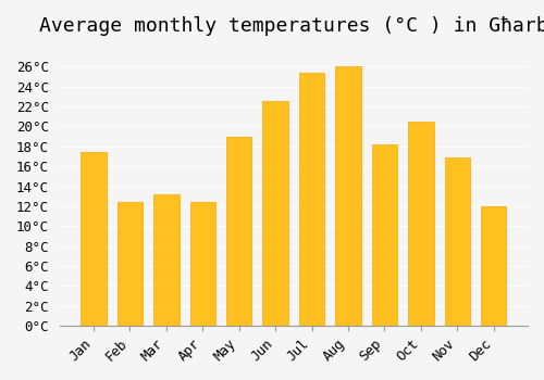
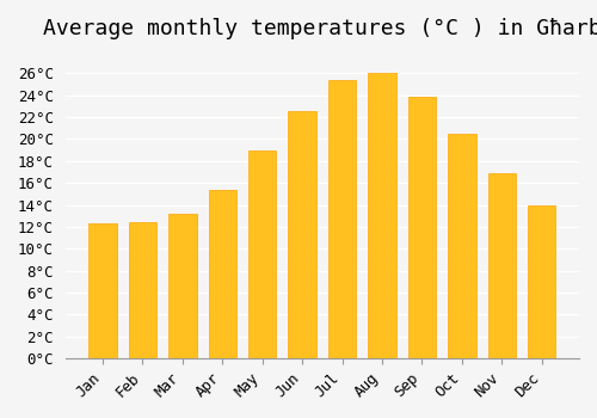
Jan: 17.4°C -> 12.3°C
Apr: 12.4°C -> 15.4°C
Sep: 18.2°C -> 23.9°C
Dec: 12.0°C -> 14.0°C
